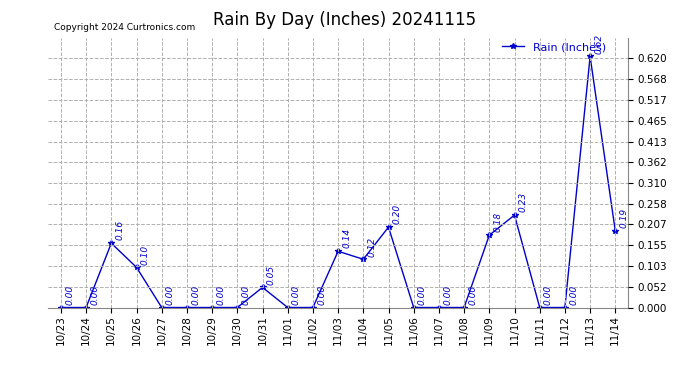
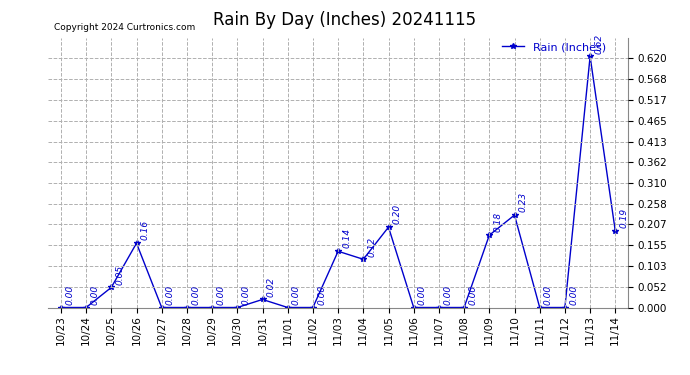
10/25: 0.16 -> 0.05
10/26: 0.10 -> 0.16
10/31: 0.05 -> 0.02
